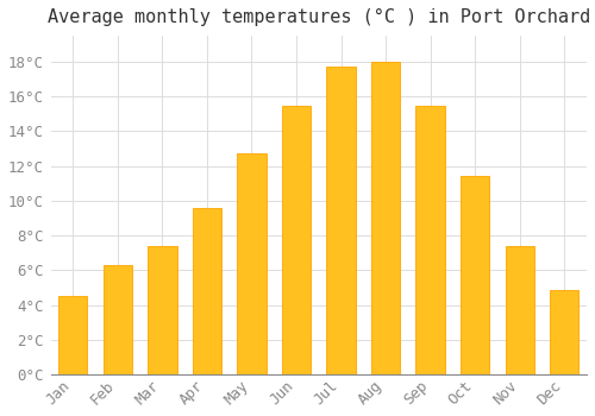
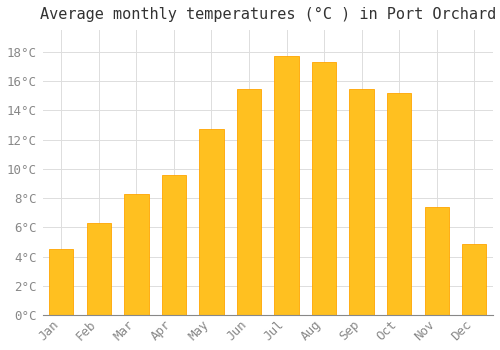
Mar: 7.4°C -> 8.3°C
Aug: 18.0°C -> 17.3°C
Oct: 11.4°C -> 15.2°C
